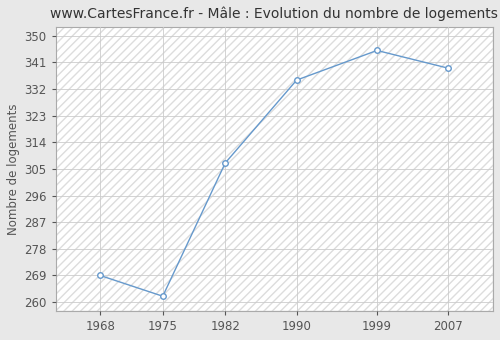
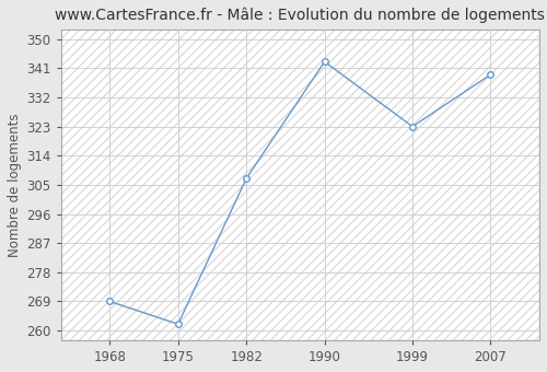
1990: 335 -> 343
1999: 345 -> 323
